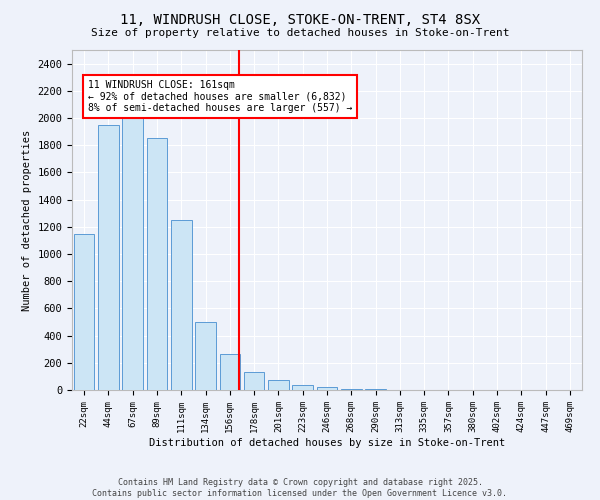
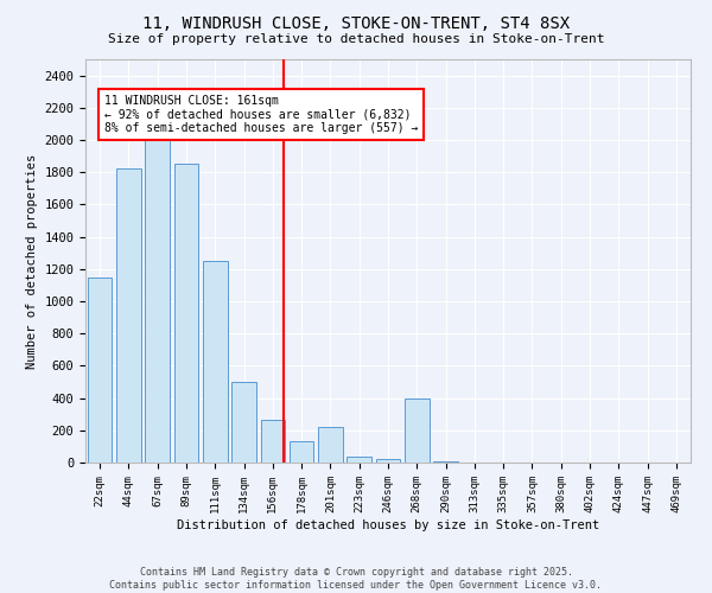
44sqm: 1950 -> 1820
201sqm: 80 -> 220
268sqm: 10 -> 400
